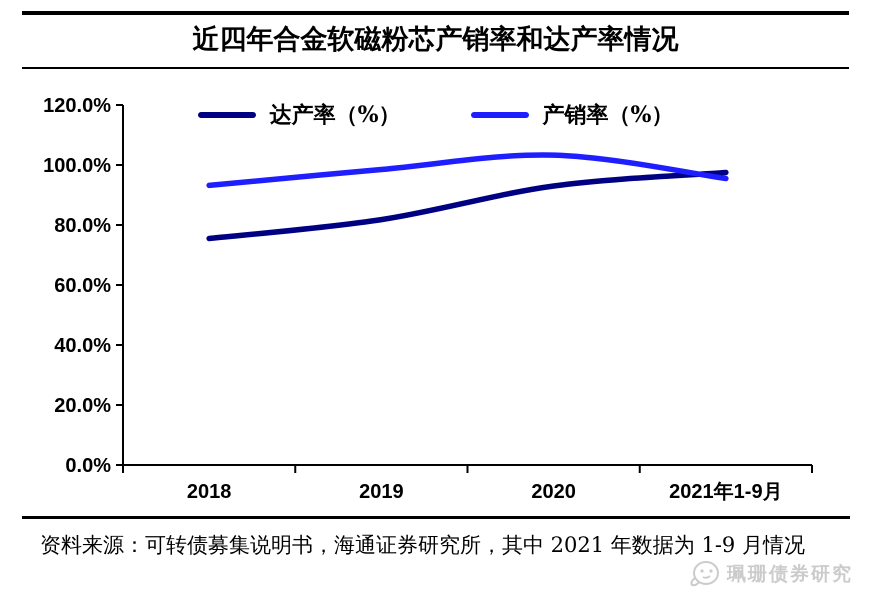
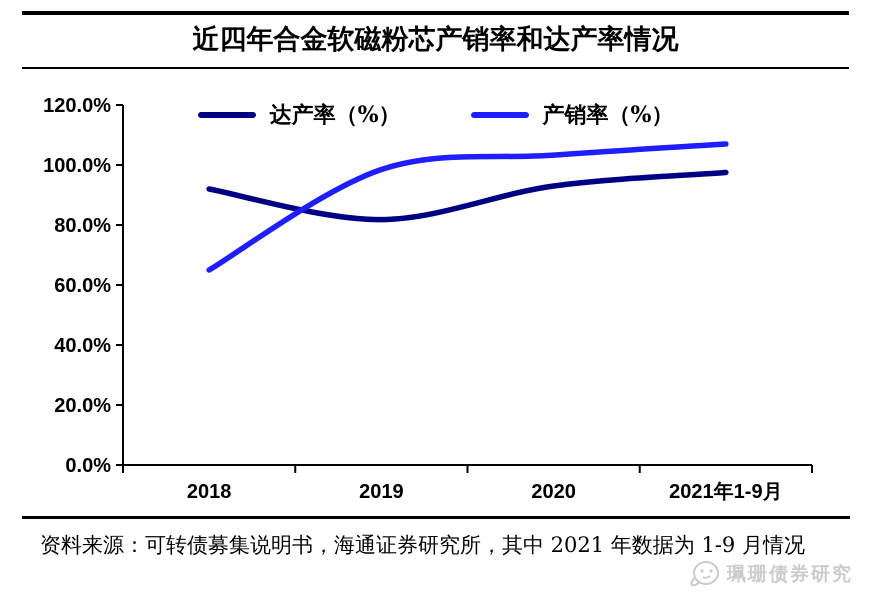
达产率（%）/2018: 76% -> 92%
产销率（%）/2018: 93% -> 65%
产销率（%）/2021年1-9月: 96% -> 107%
